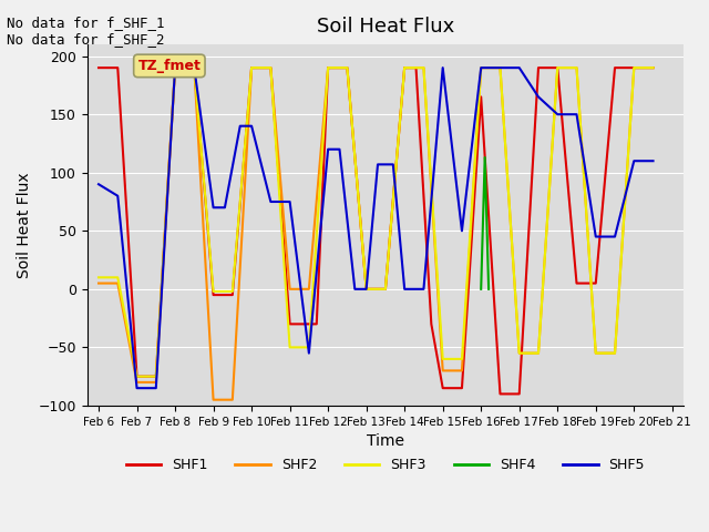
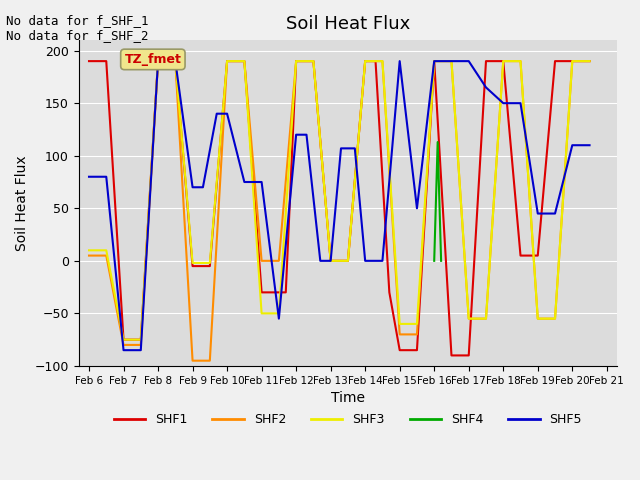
SHF5/Feb 6: 90 -> 80
SHF1/Feb 16: 165 -> 190
